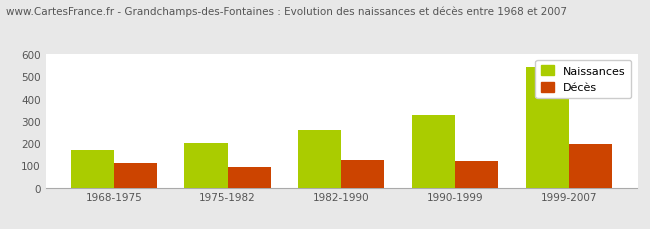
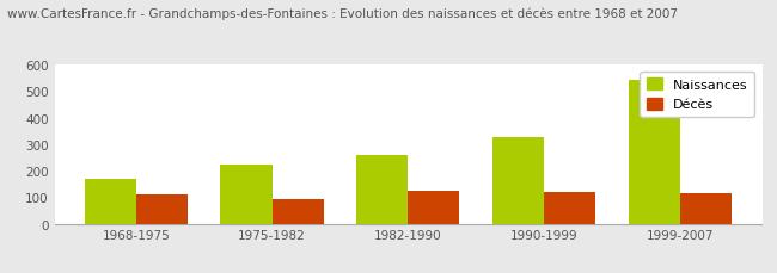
Naissances/1975-1982: 200 -> 223
Décès/1999-2007: 195 -> 116
